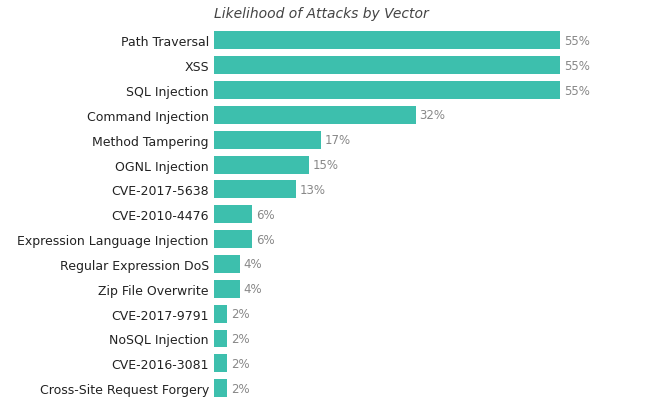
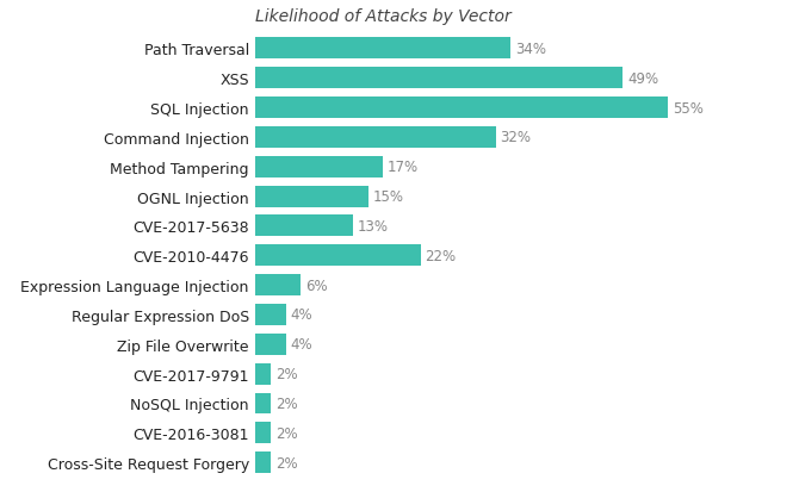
Path Traversal: 55% -> 34%
XSS: 55% -> 49%
CVE-2010-4476: 6% -> 22%
